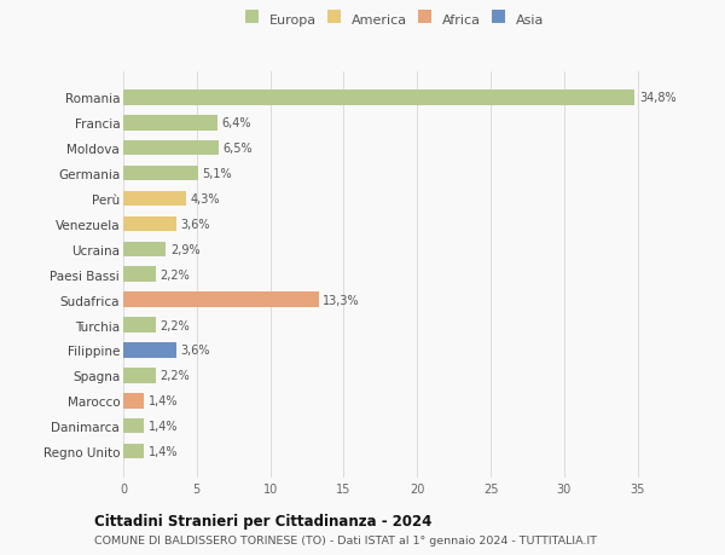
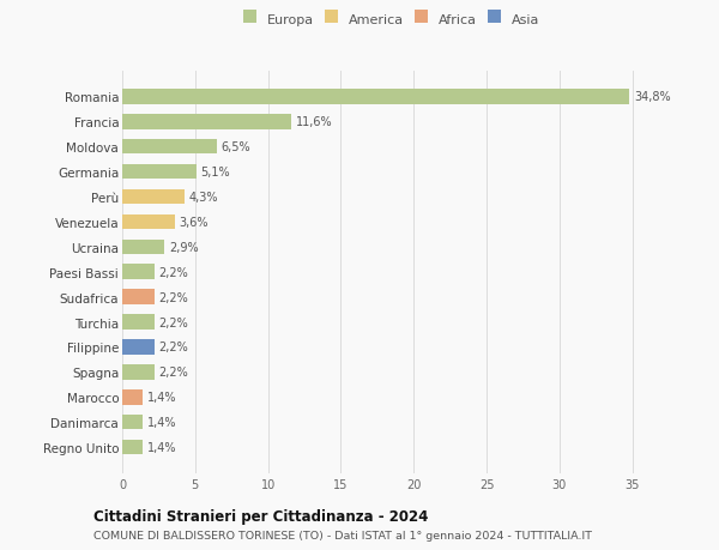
Francia: 6,4% -> 11,6%
Sudafrica: 13,3% -> 2,2%
Filippine: 3,6% -> 2,2%
